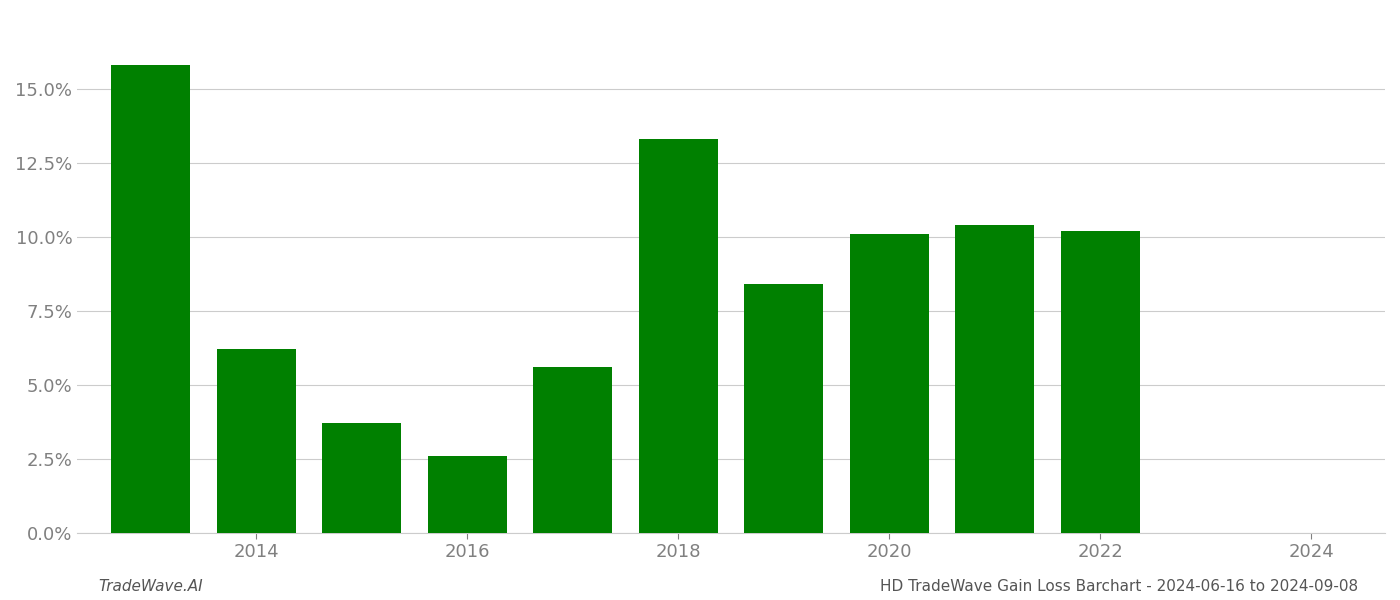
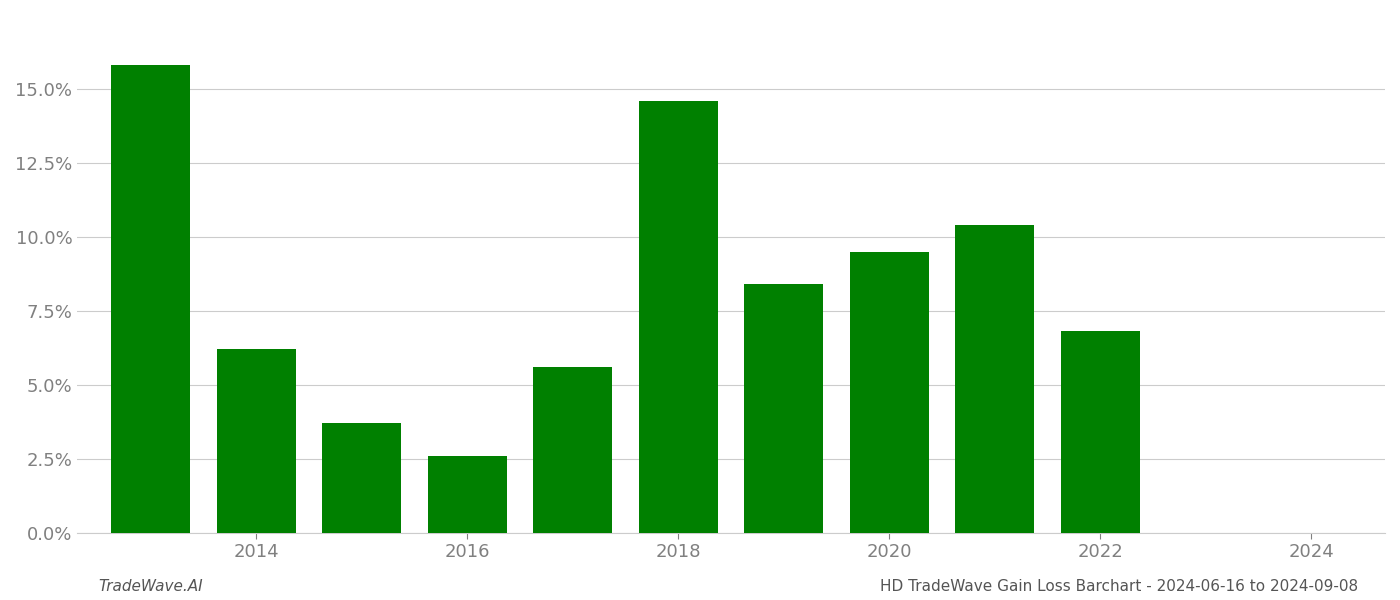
2018: 13.3% -> 14.6%
2020: 10.1% -> 9.5%
2022: 10.2% -> 6.8%
